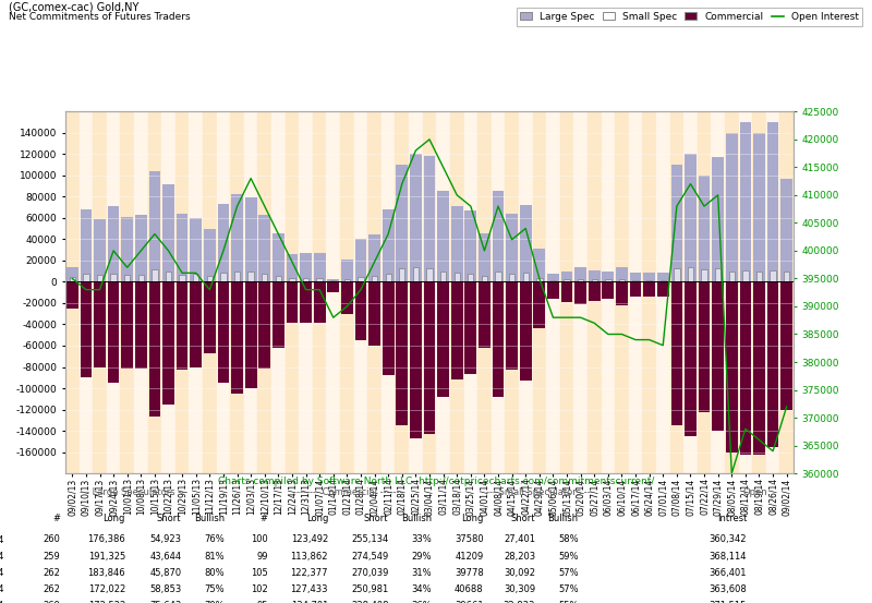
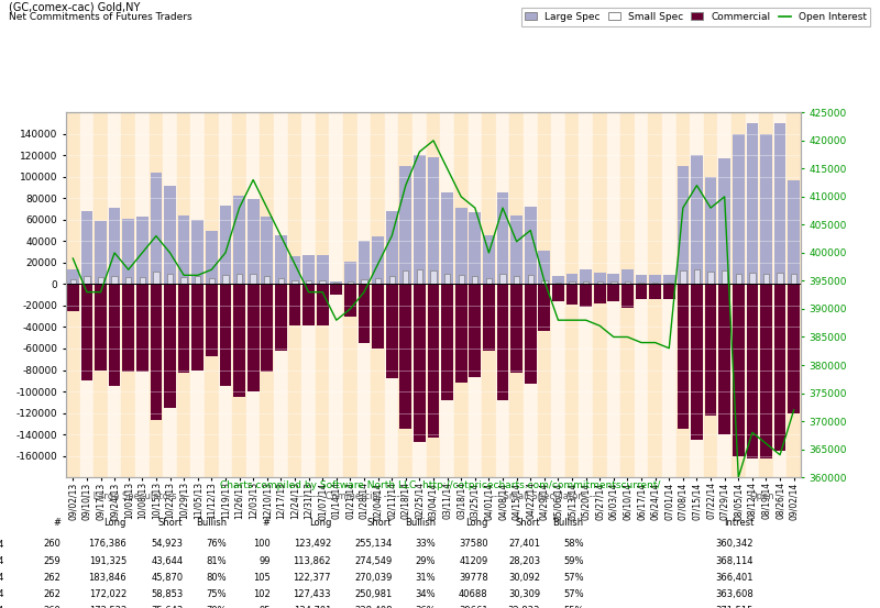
Open Interest/09/02/13: 395000 -> 399000
Open Interest/11/12/13: 393000 -> 397000
